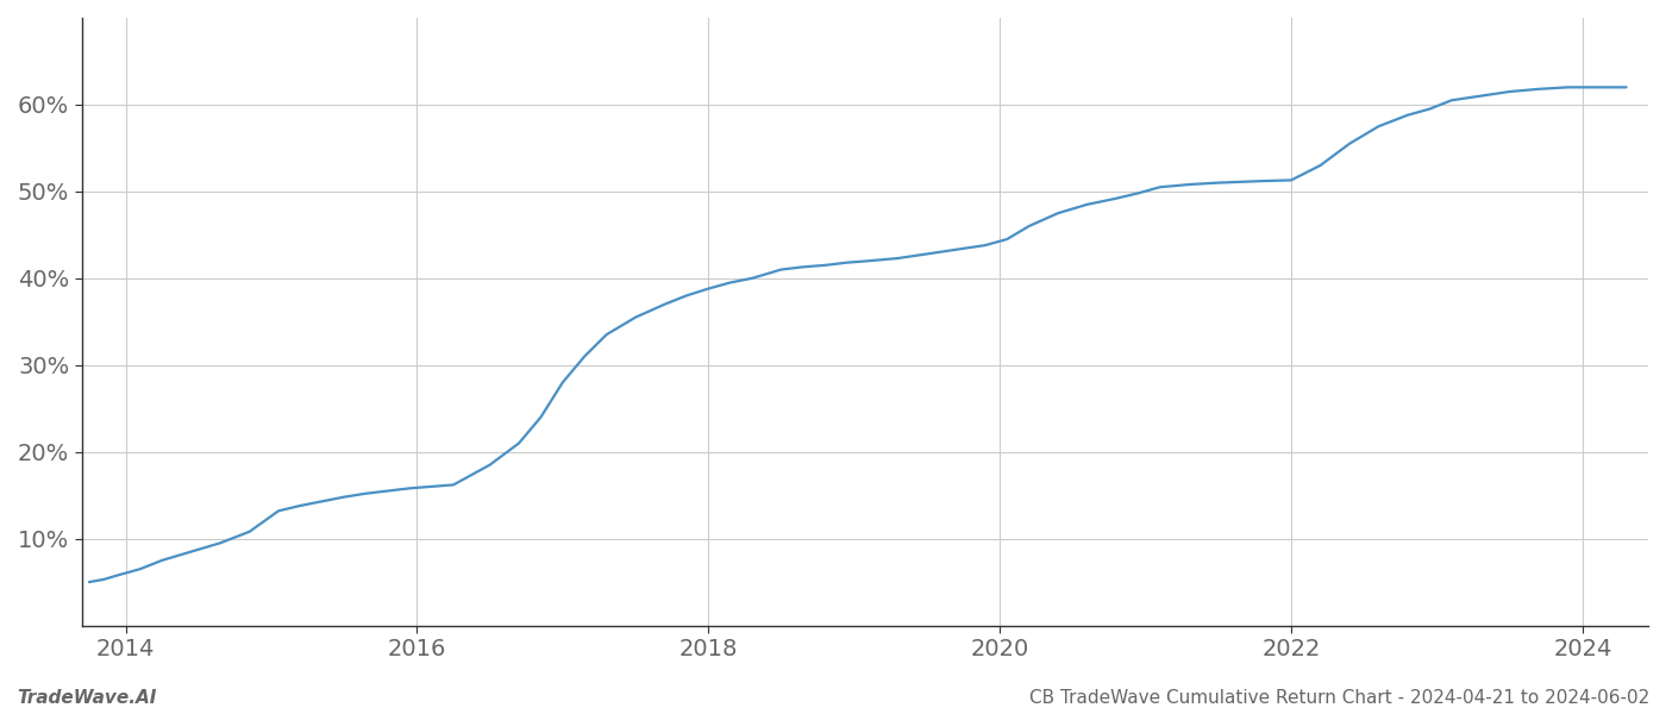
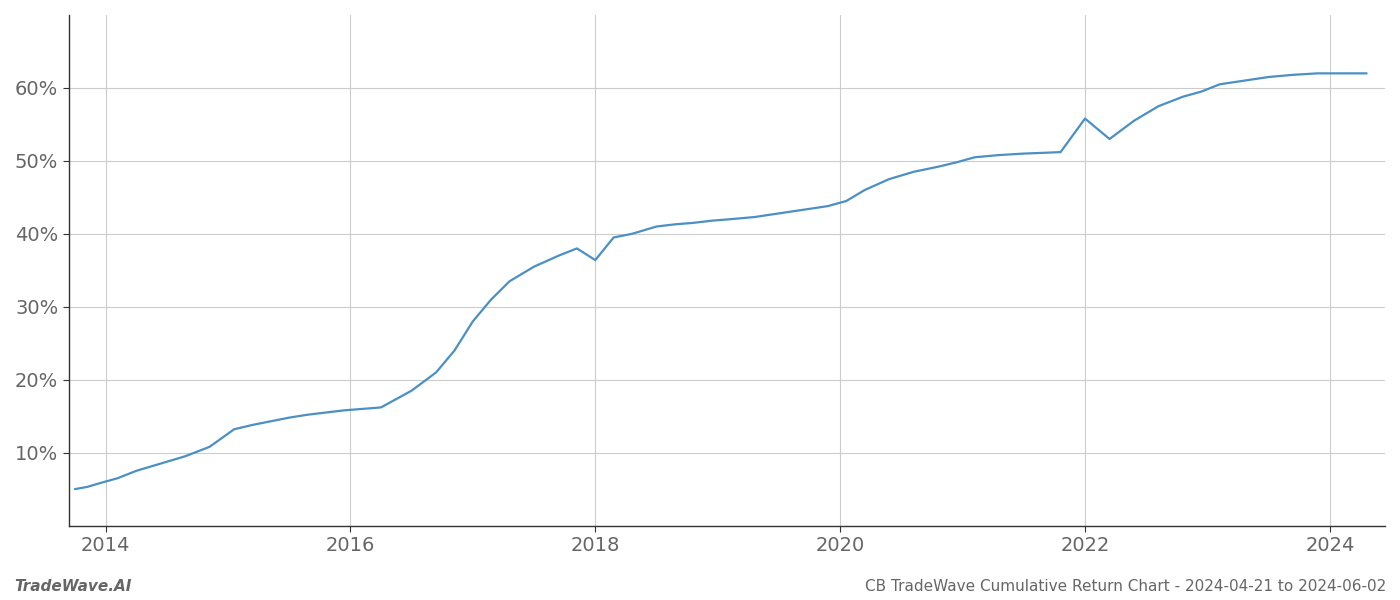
2018: 38.8% -> 36.4%
2022: 51.3% -> 55.8%
